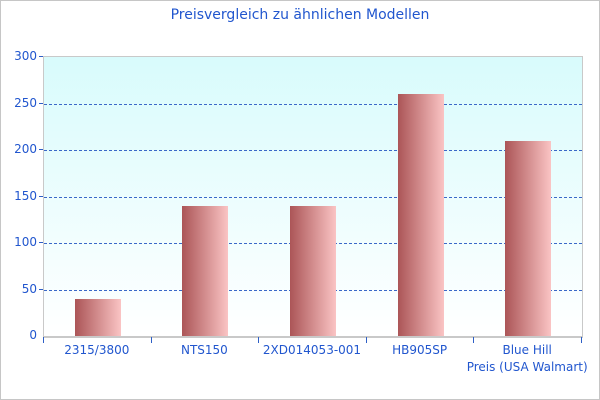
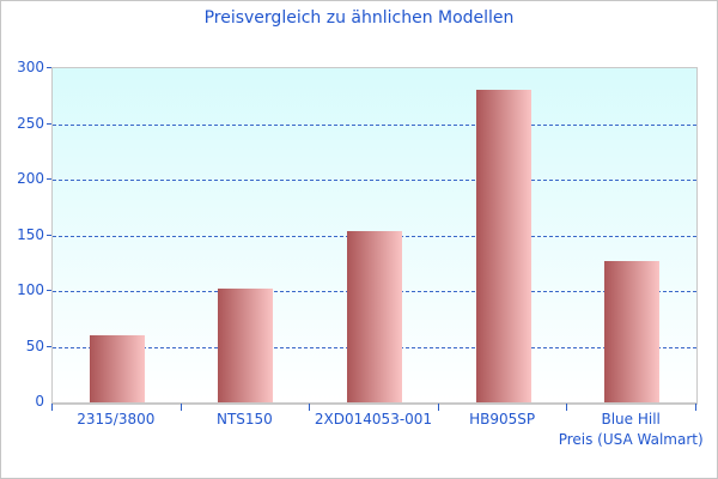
2315/3800: 40 -> 60
NTS150: 140 -> 100
2XD014053-001: 140 -> 150
HB905SP: 260 -> 280
Blue Hill Preis (USA Walmart): 210 -> 130
